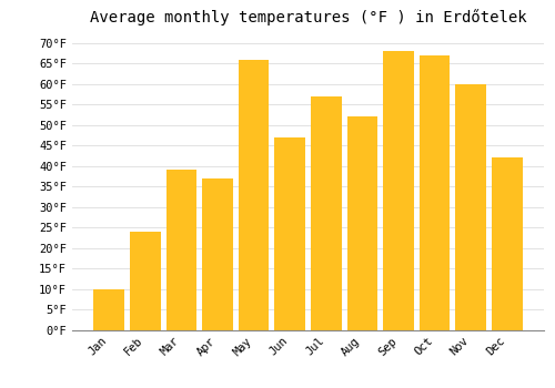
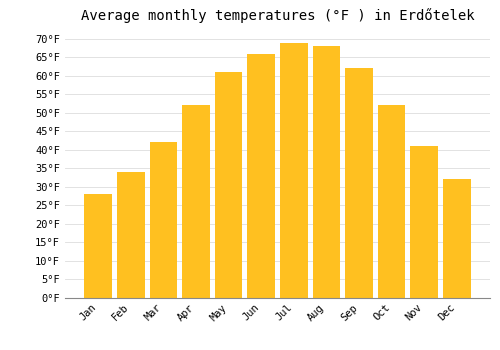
Jan: 10°F -> 28°F
Feb: 24°F -> 34°F
Mar: 39°F -> 42°F
Apr: 37°F -> 52°F
May: 66°F -> 61°F
Jun: 47°F -> 66°F
Jul: 57°F -> 69°F
Aug: 52°F -> 68°F
Sep: 68°F -> 62°F
Oct: 67°F -> 52°F
Nov: 60°F -> 41°F
Dec: 42°F -> 32°F
